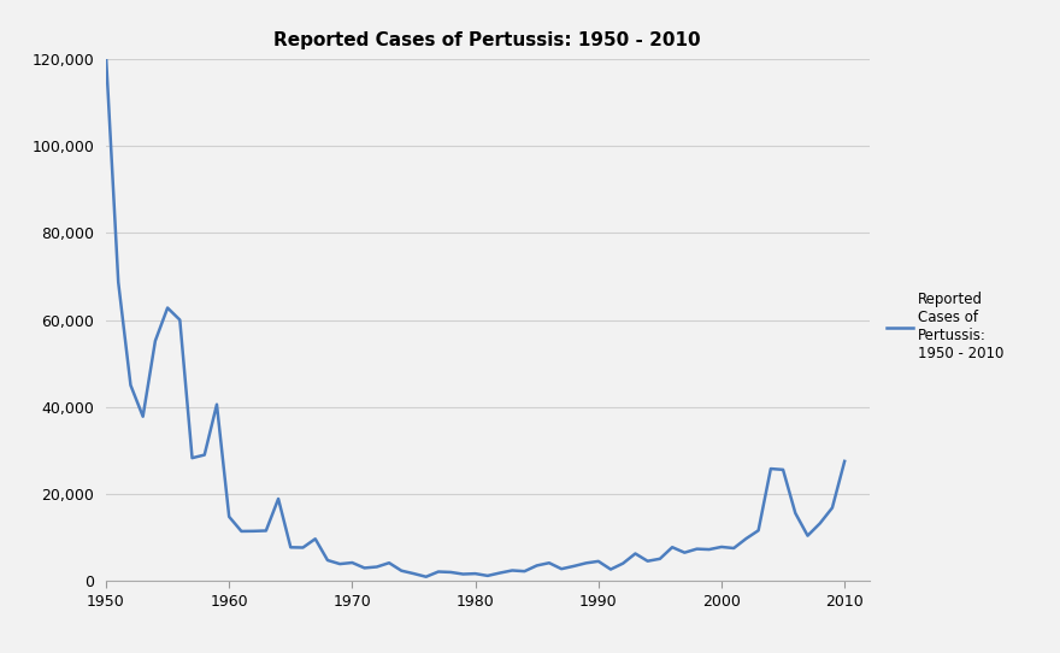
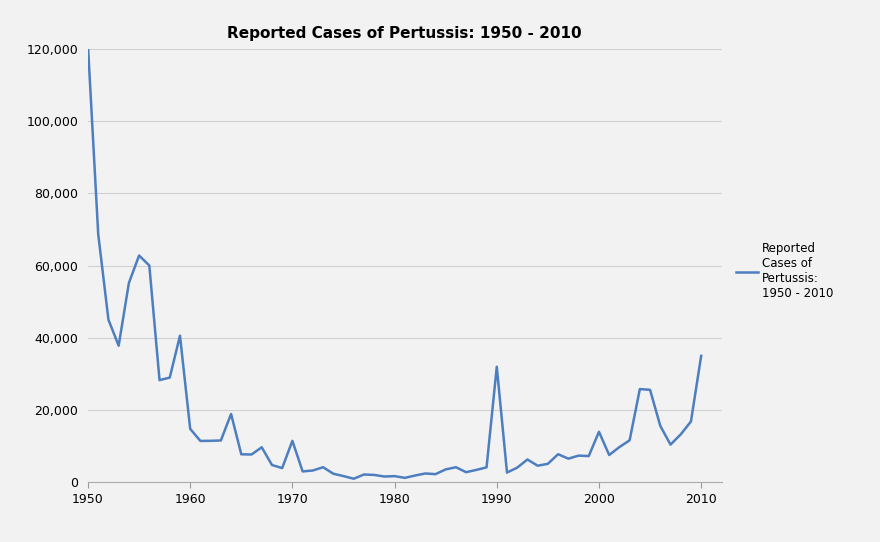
1970: 4,200 -> 11,500
1990: 4,600 -> 32,000
2000: 7,900 -> 14,000
2010: 27,600 -> 35,000
